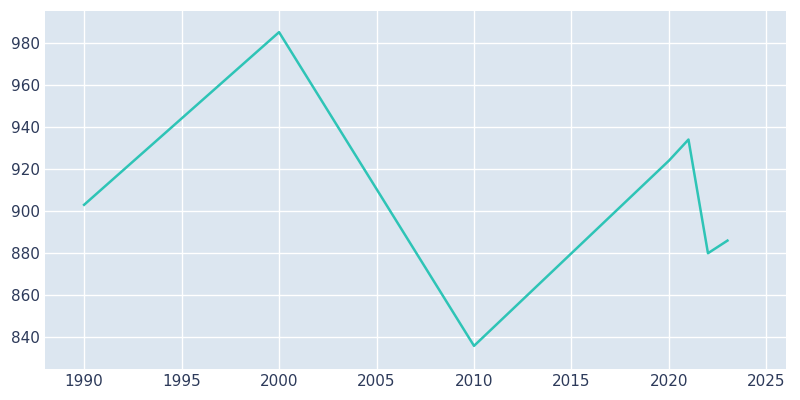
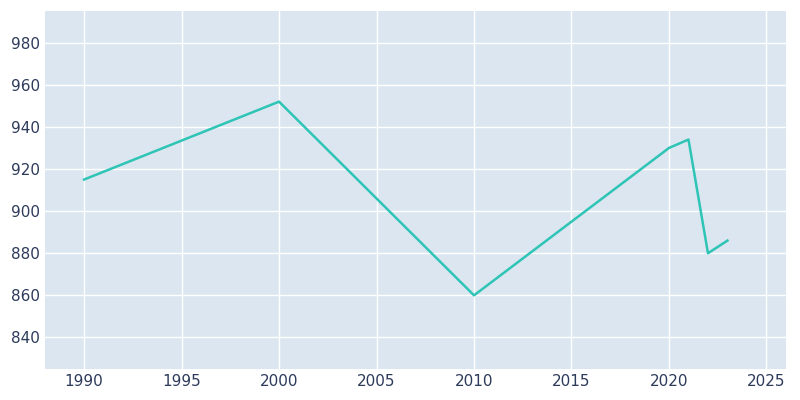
1990: 903 -> 915
2000: 985 -> 952
2010: 836 -> 860
2020: 924 -> 930
